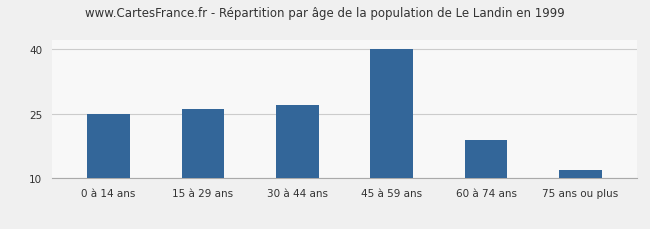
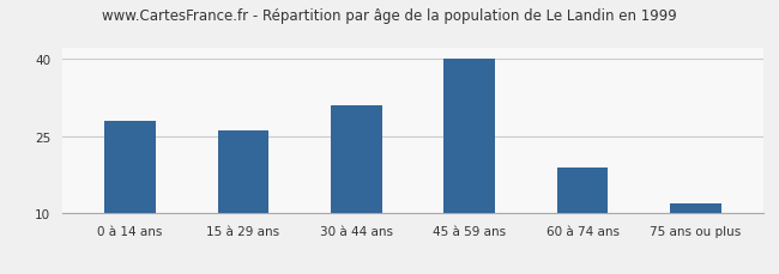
0 à 14 ans: 25 -> 28
30 à 44 ans: 27 -> 31
